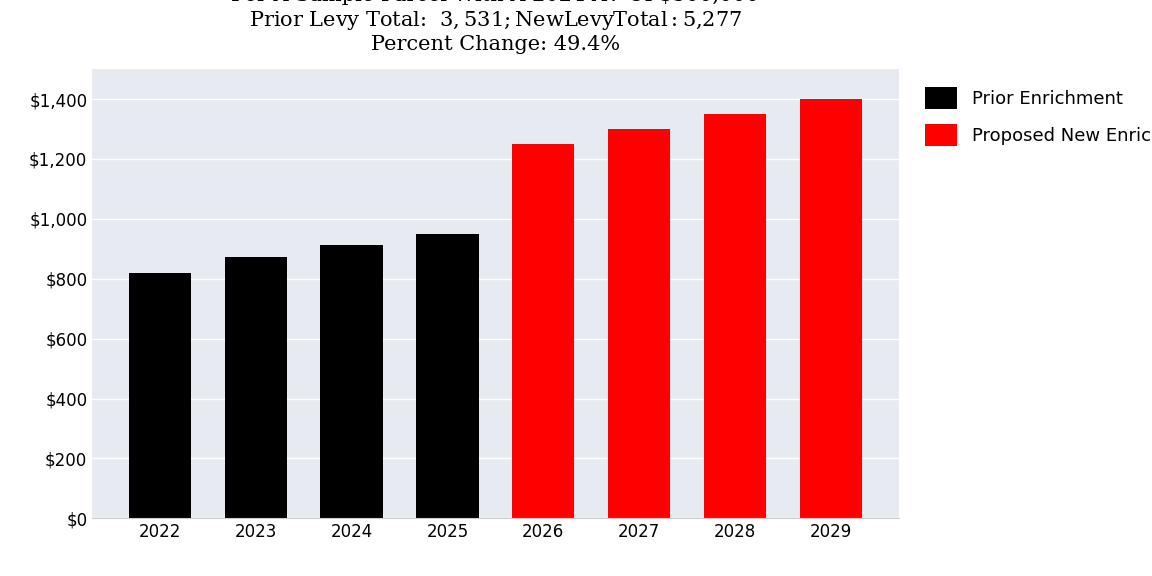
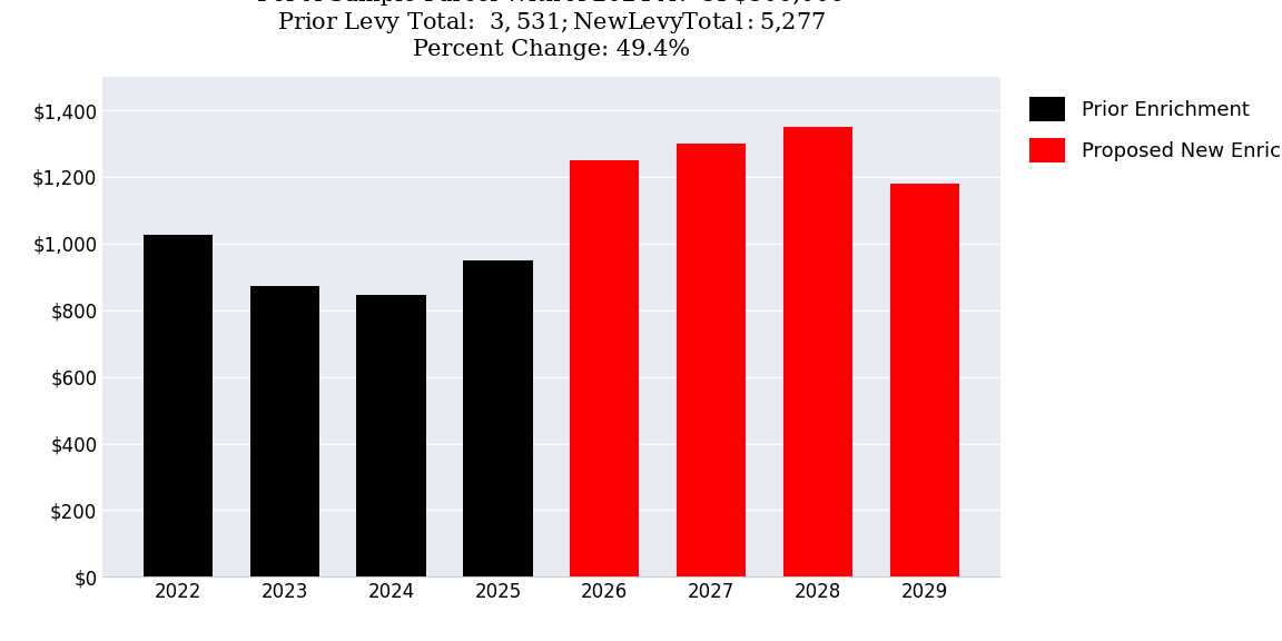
2022: $820 -> $1,025
2024: $912 -> $845
2029: $1,401 -> $1,180
